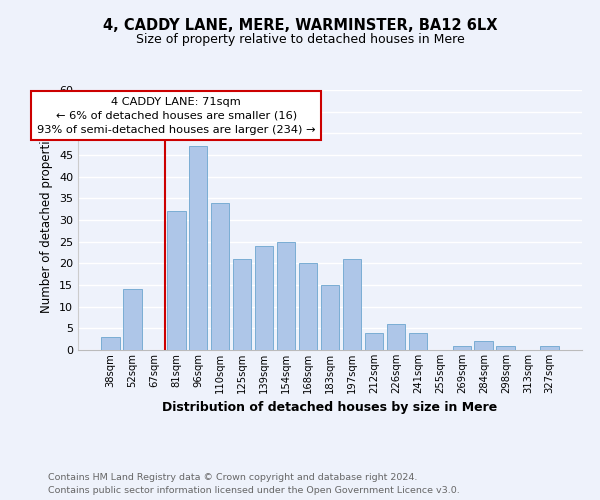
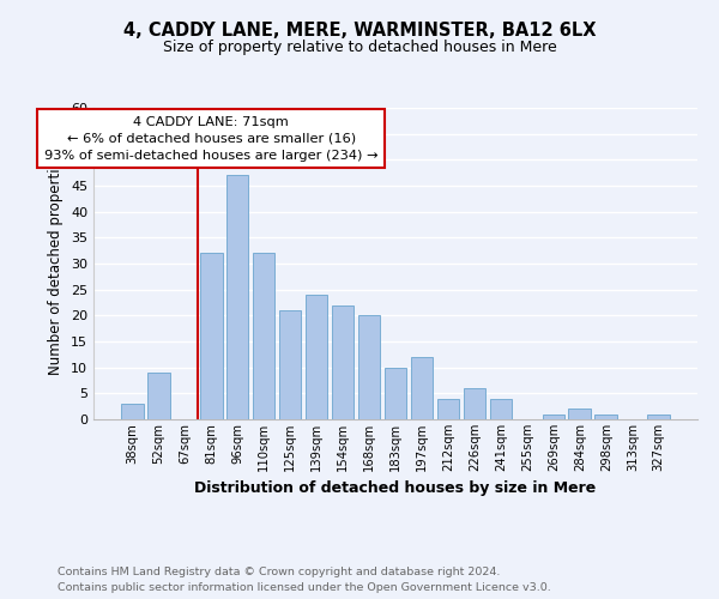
52sqm: 14 -> 9
110sqm: 34 -> 32
154sqm: 25 -> 22
183sqm: 15 -> 10
197sqm: 21 -> 12
